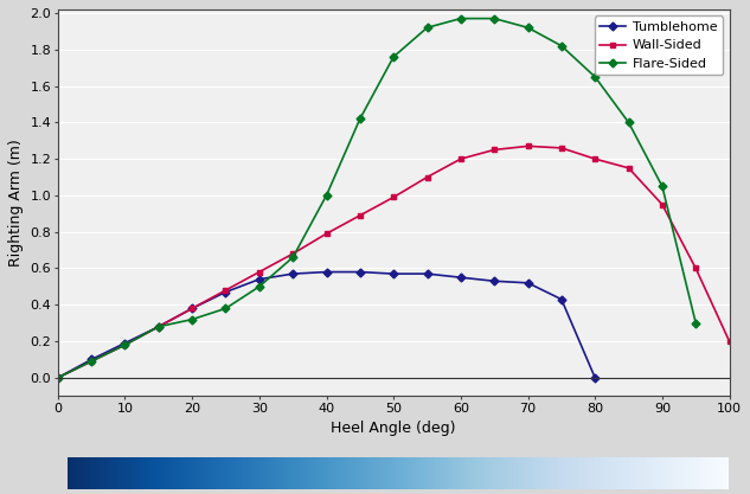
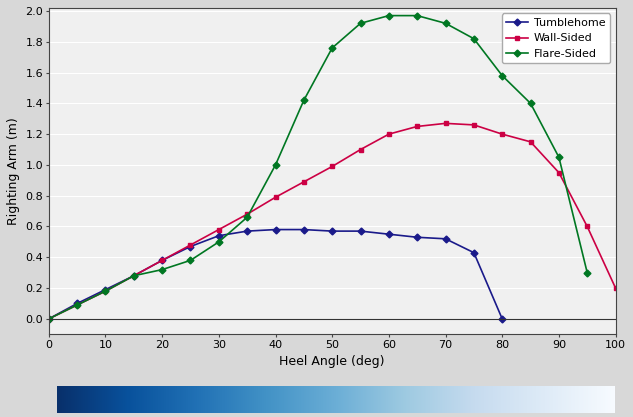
Flare-Sided/80: 1.65 -> 1.58
